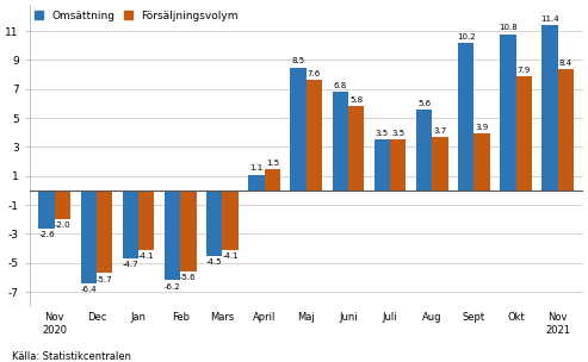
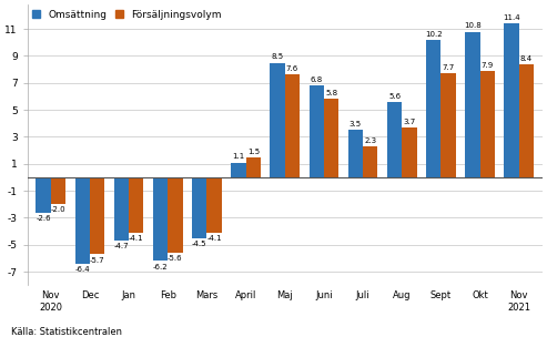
Försäljningsvolym/Juli: 3.5 -> 2.3
Försäljningsvolym/Sept: 3.9 -> 7.7
